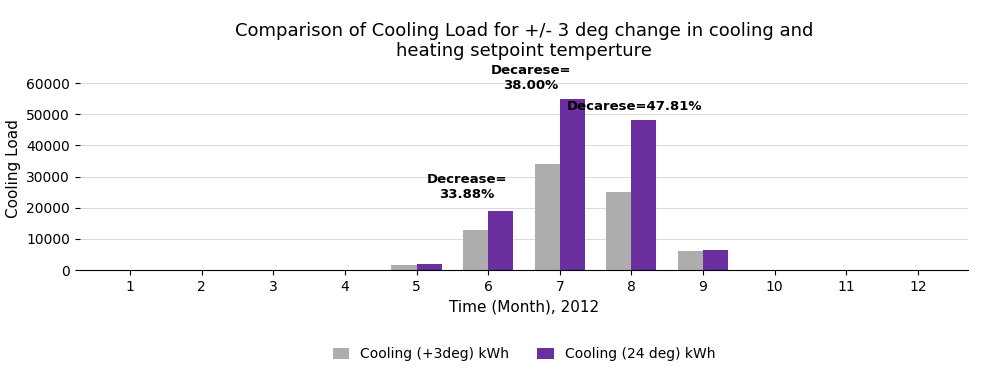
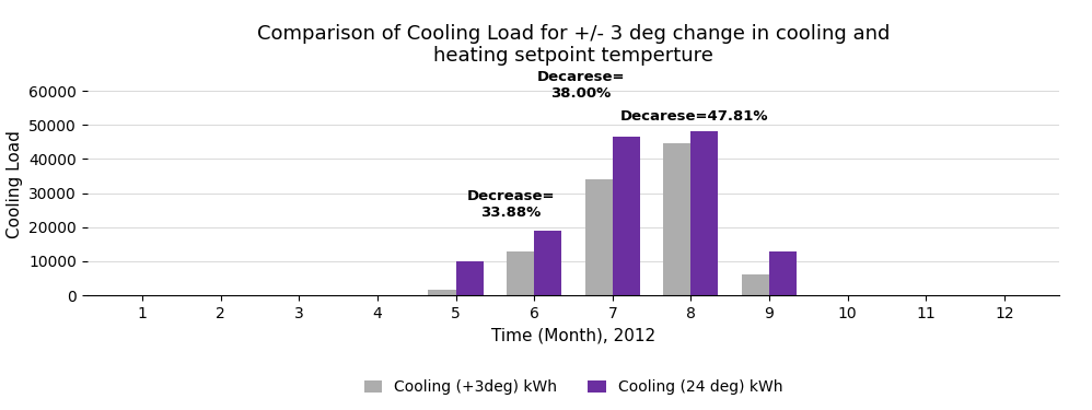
Cooling (24 deg) kWh/5: 1900 -> 10000
Cooling (24 deg) kWh/7: 55000 -> 46500
Cooling (+3deg) kWh/8: 25000 -> 44500
Cooling (24 deg) kWh/9: 6500 -> 13000
